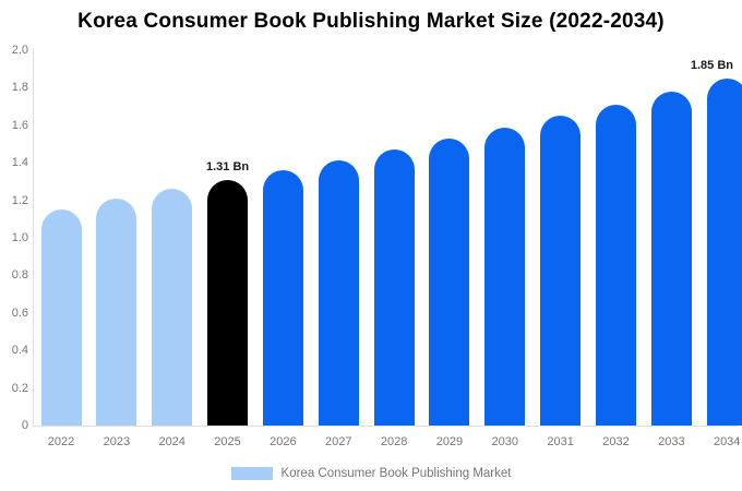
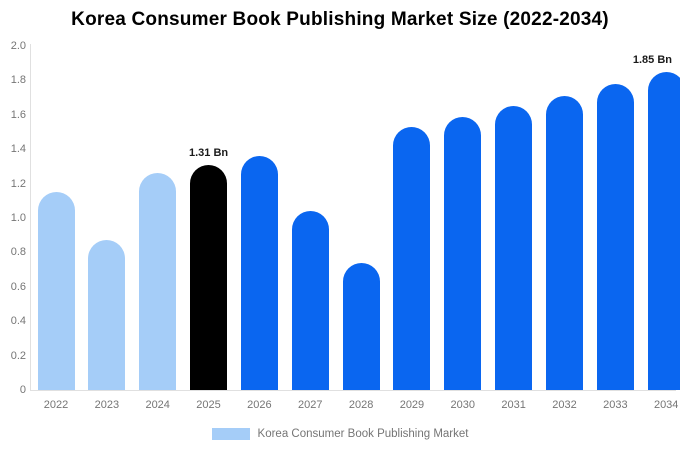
2023: 1.21 -> 0.87
2027: 1.41 -> 1.04
2028: 1.47 -> 0.74
